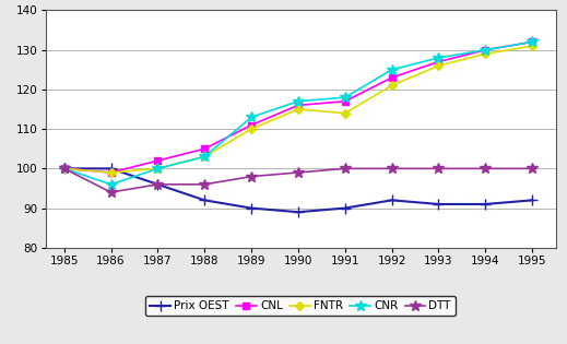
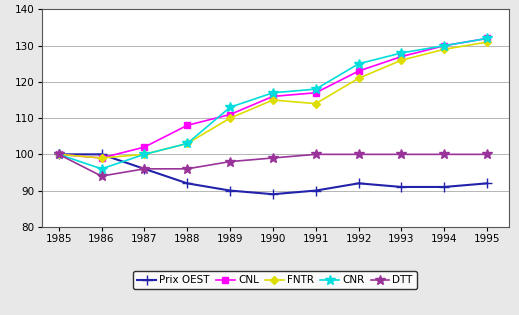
CNL/1988: 105 -> 108
